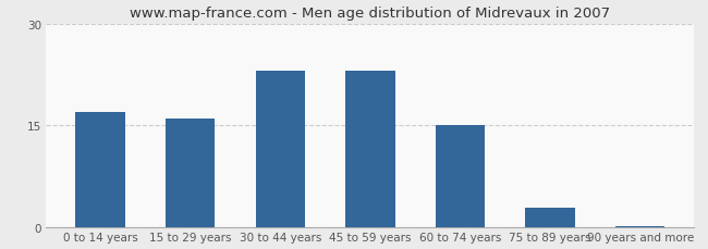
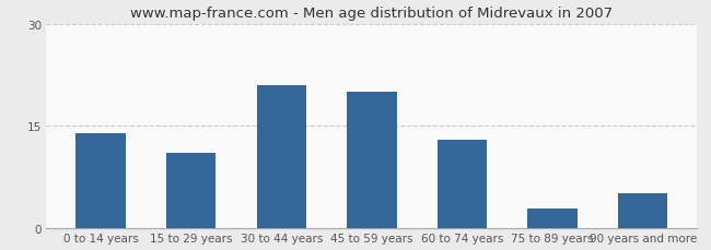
0 to 14 years: 17.0 -> 14.0
15 to 29 years: 16.0 -> 11.0
30 to 44 years: 23.0 -> 21.0
45 to 59 years: 23.0 -> 20.0
60 to 74 years: 15.0 -> 13.0
90 years and more: 0.2 -> 5.2
